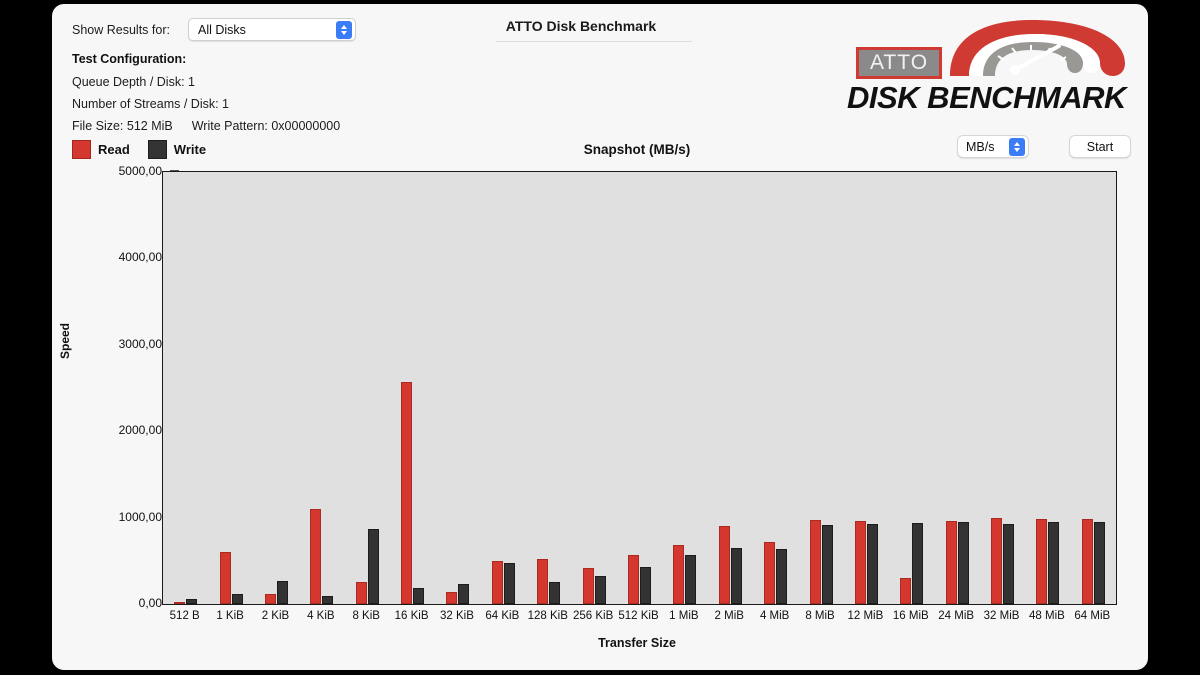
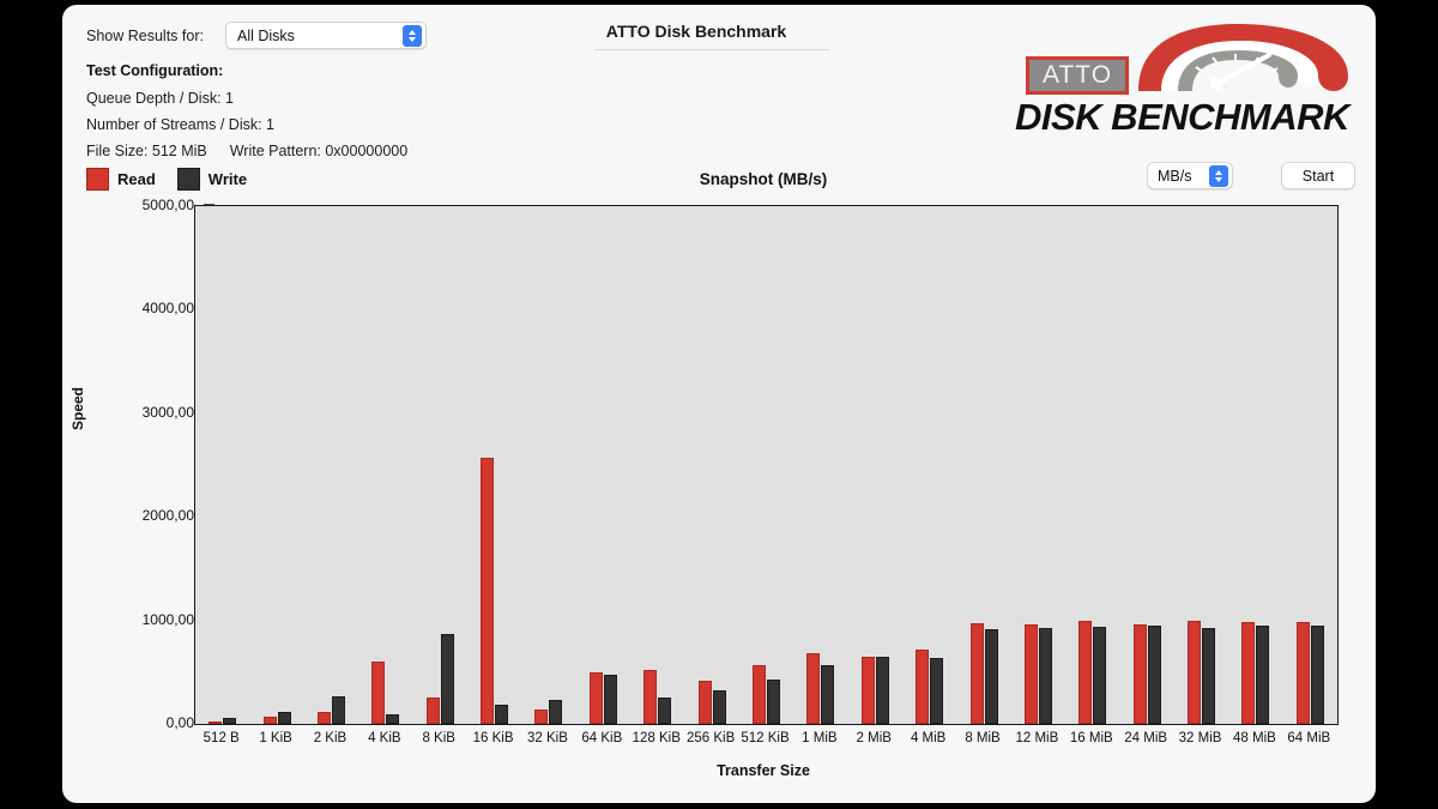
Read/1 KiB: 600 -> 100
Read/4 KiB: 1100 -> 600
Read/2 MiB: 900 -> 600
Read/16 MiB: 300 -> 1000
